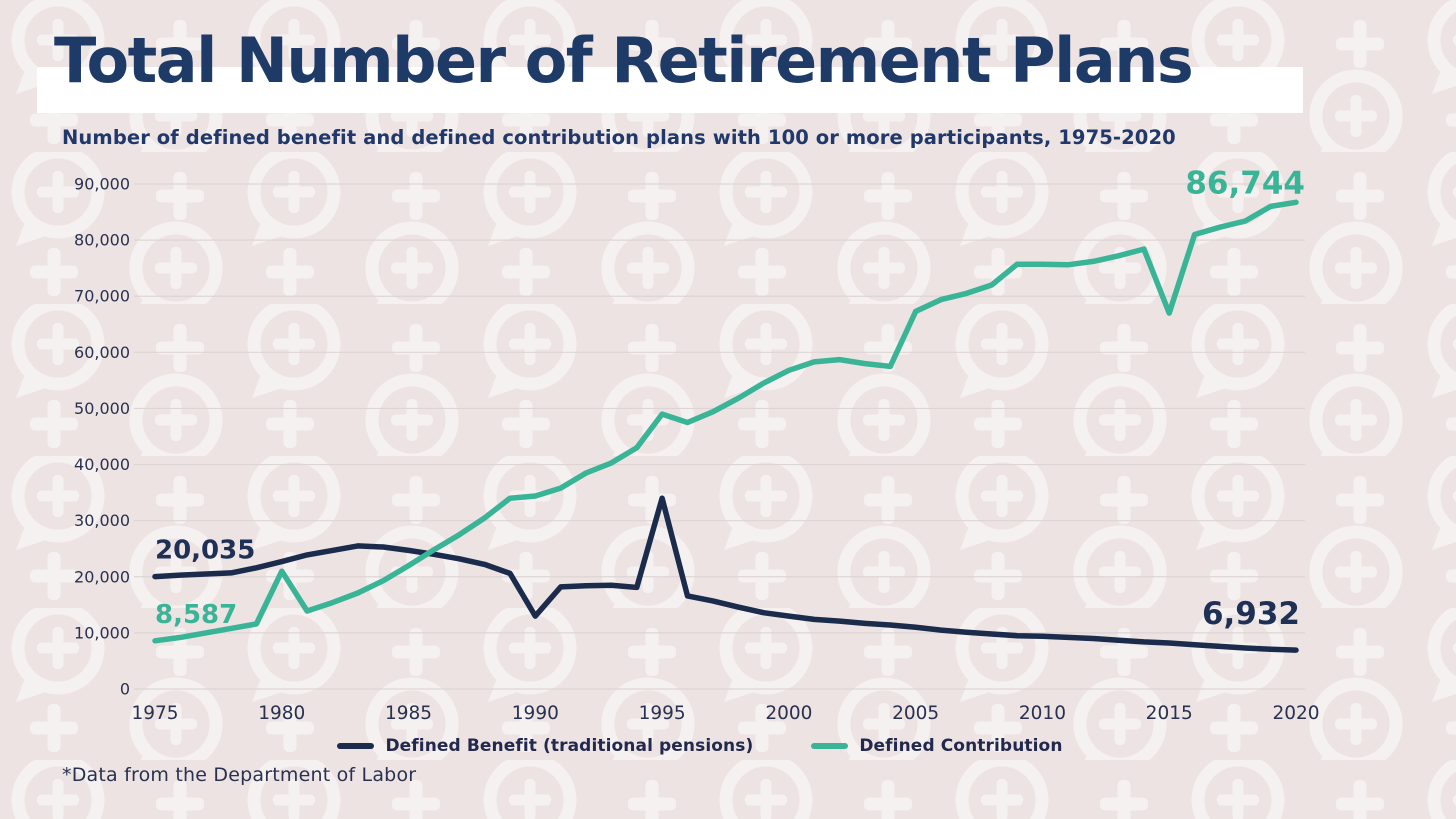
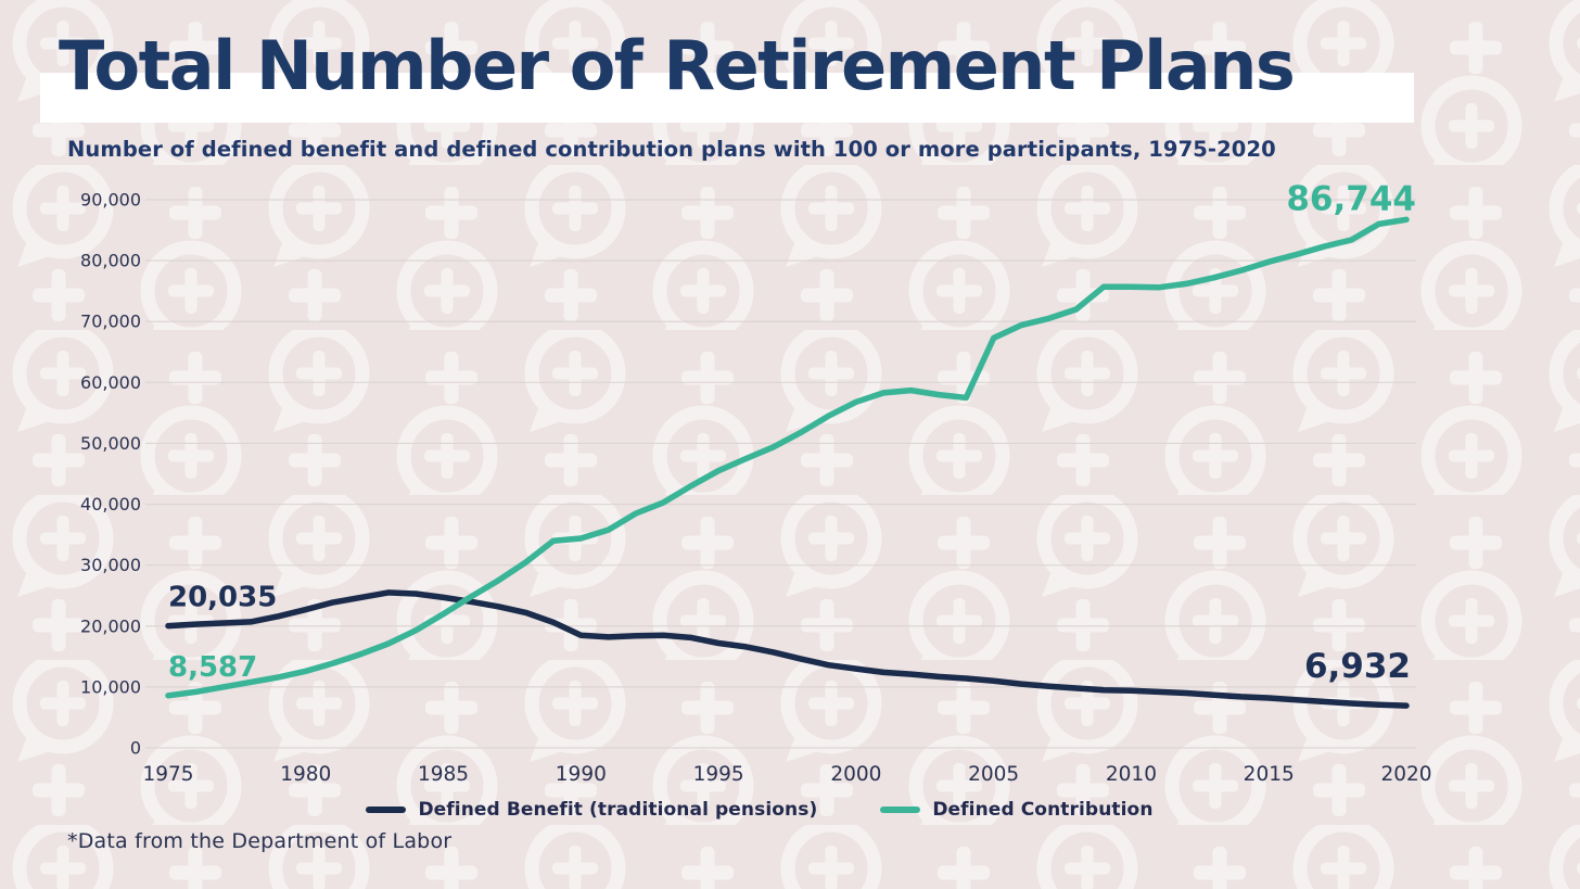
Defined Contribution/1980: 21000 -> 13000
Defined Benefit (traditional pensions)/1990: 13000 -> 18000
Defined Benefit (traditional pensions)/1995: 34000 -> 17000
Defined Contribution/1995: 49000 -> 46000
Defined Contribution/2015: 67000 -> 80000
